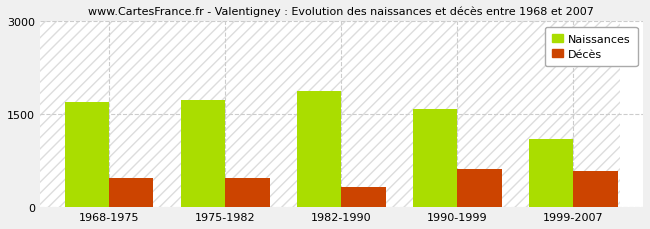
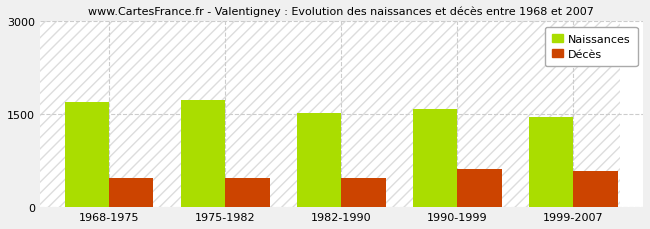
Naissances/1982-1990: 1880 -> 1520
Décès/1982-1990: 320 -> 470
Naissances/1999-2007: 1100 -> 1460
